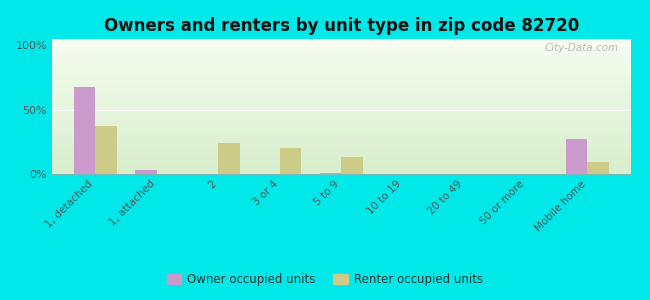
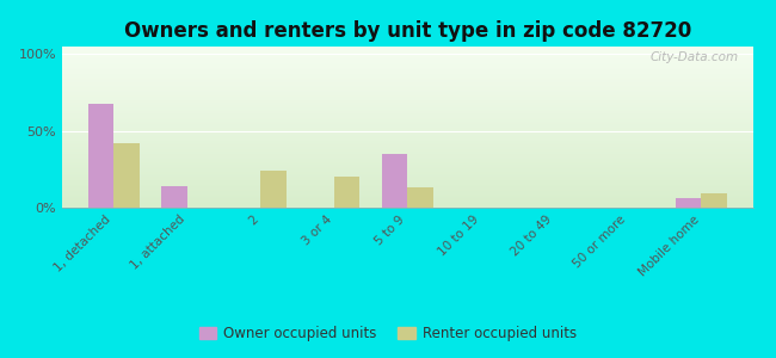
Renter occupied units/1, detached: 37% -> 42%
Owner occupied units/1, attached: 3% -> 14%
Owner occupied units/5 to 9: 1% -> 35%
Owner occupied units/Mobile home: 27% -> 6%
